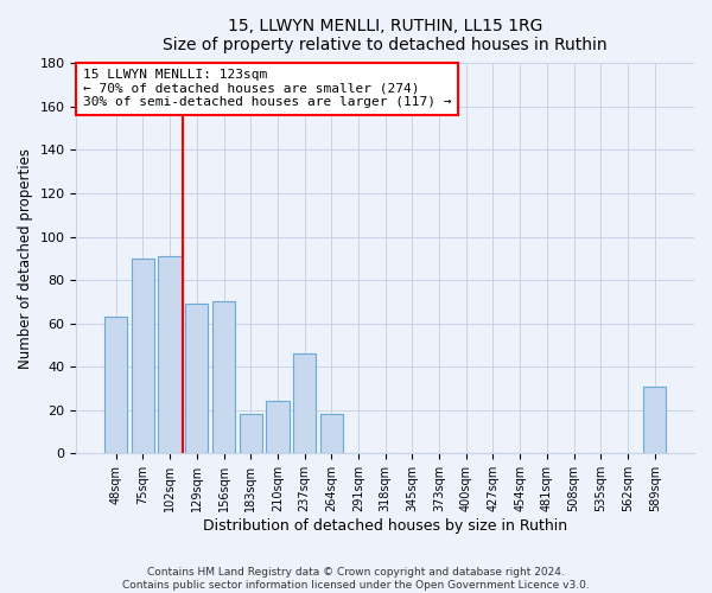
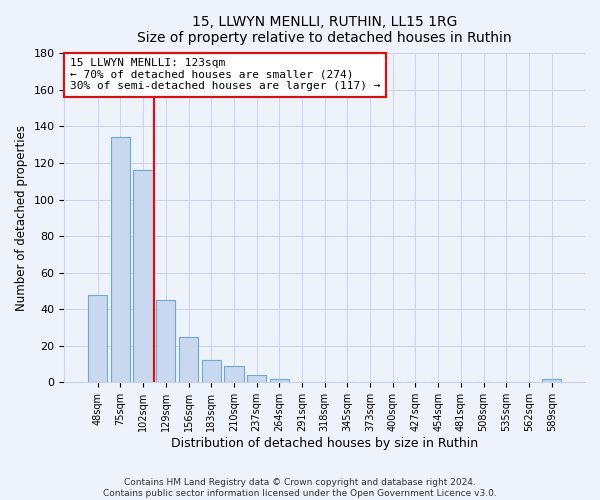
48sqm: 63 -> 48
75sqm: 90 -> 134
102sqm: 91 -> 116
129sqm: 69 -> 45
156sqm: 70 -> 25
183sqm: 18 -> 12
210sqm: 24 -> 9
237sqm: 46 -> 4
264sqm: 18 -> 2
589sqm: 31 -> 2
